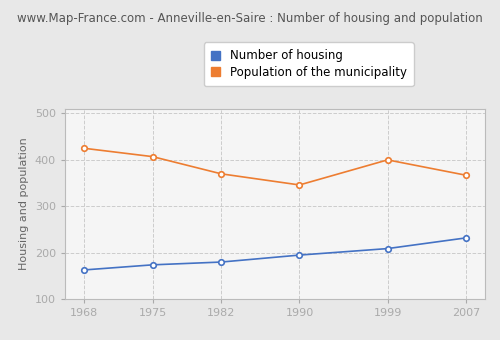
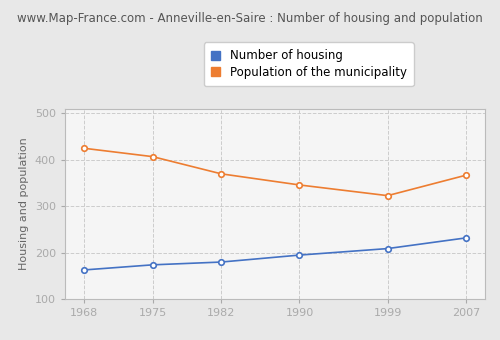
Population of the municipality/1999: 400 -> 323
